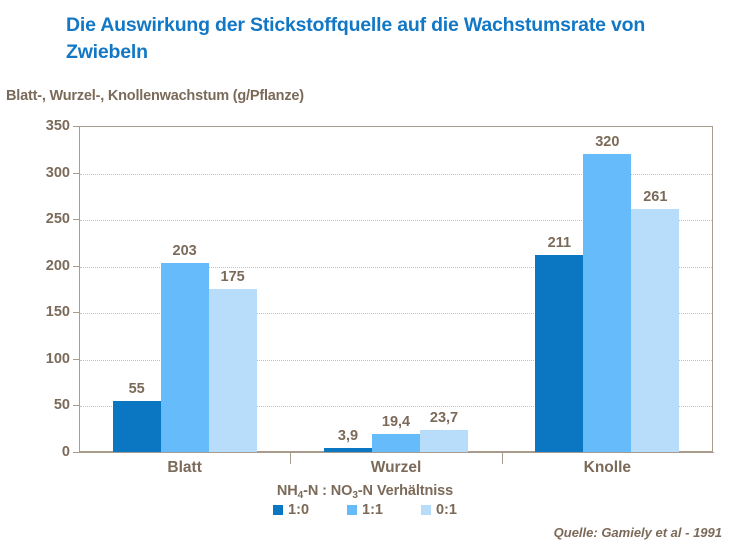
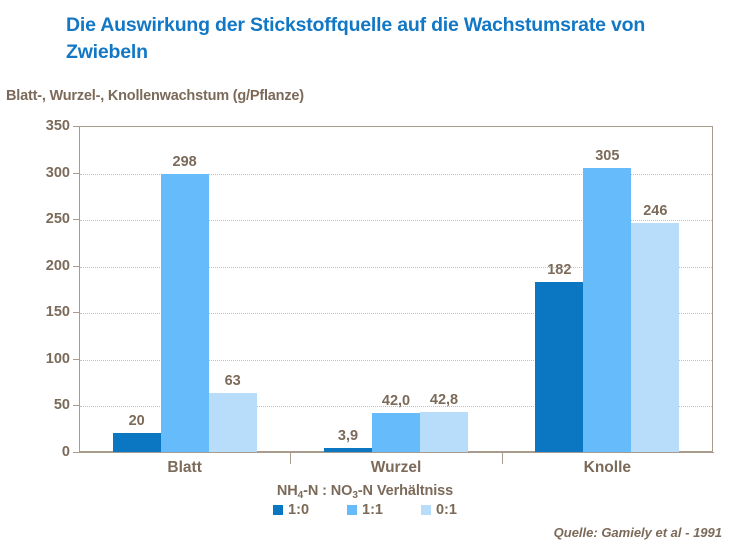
1:0/Blatt: 55 -> 20
1:1/Blatt: 203 -> 298
0:1/Blatt: 175 -> 63
1:1/Wurzel: 19,4 -> 42,0
0:1/Wurzel: 23,7 -> 42,8
1:0/Knolle: 211 -> 182
1:1/Knolle: 320 -> 305
0:1/Knolle: 261 -> 246
